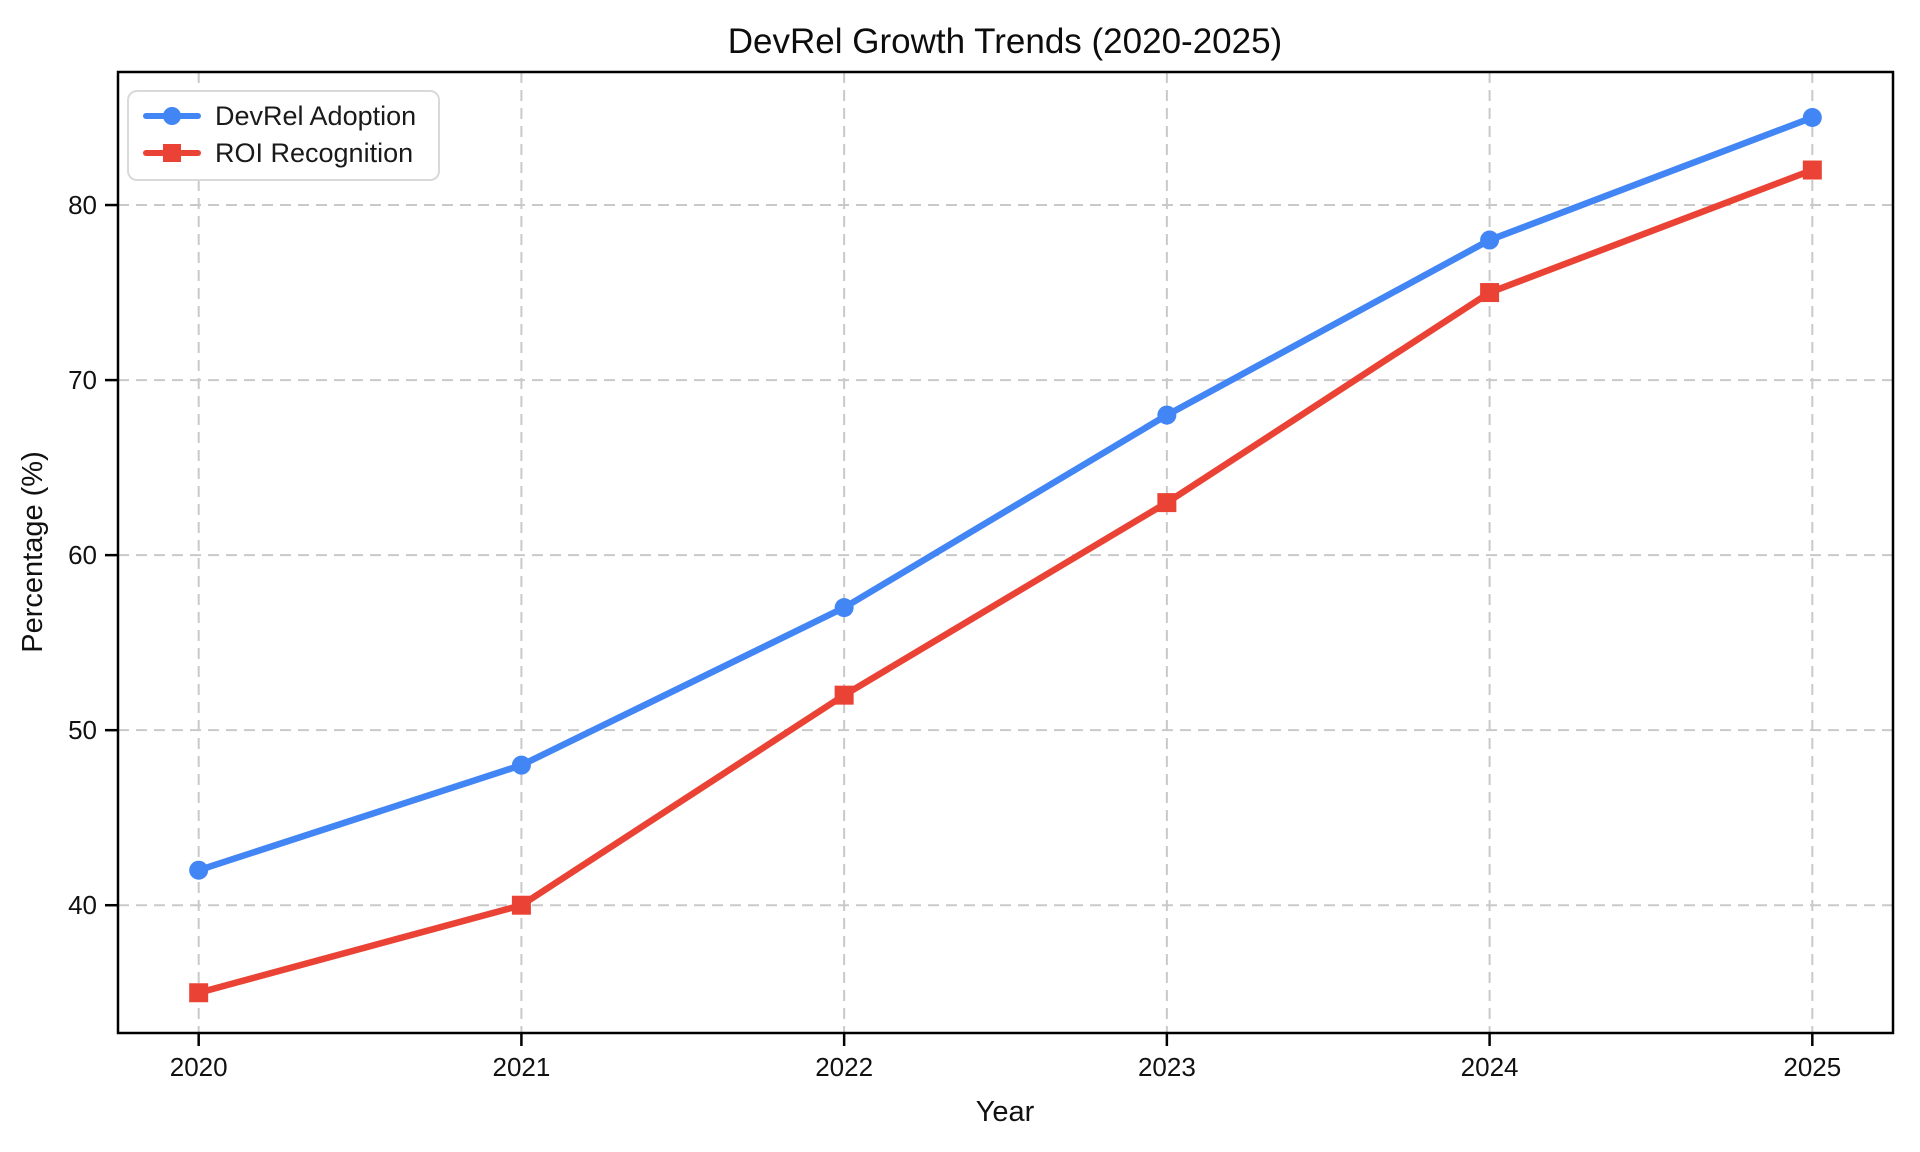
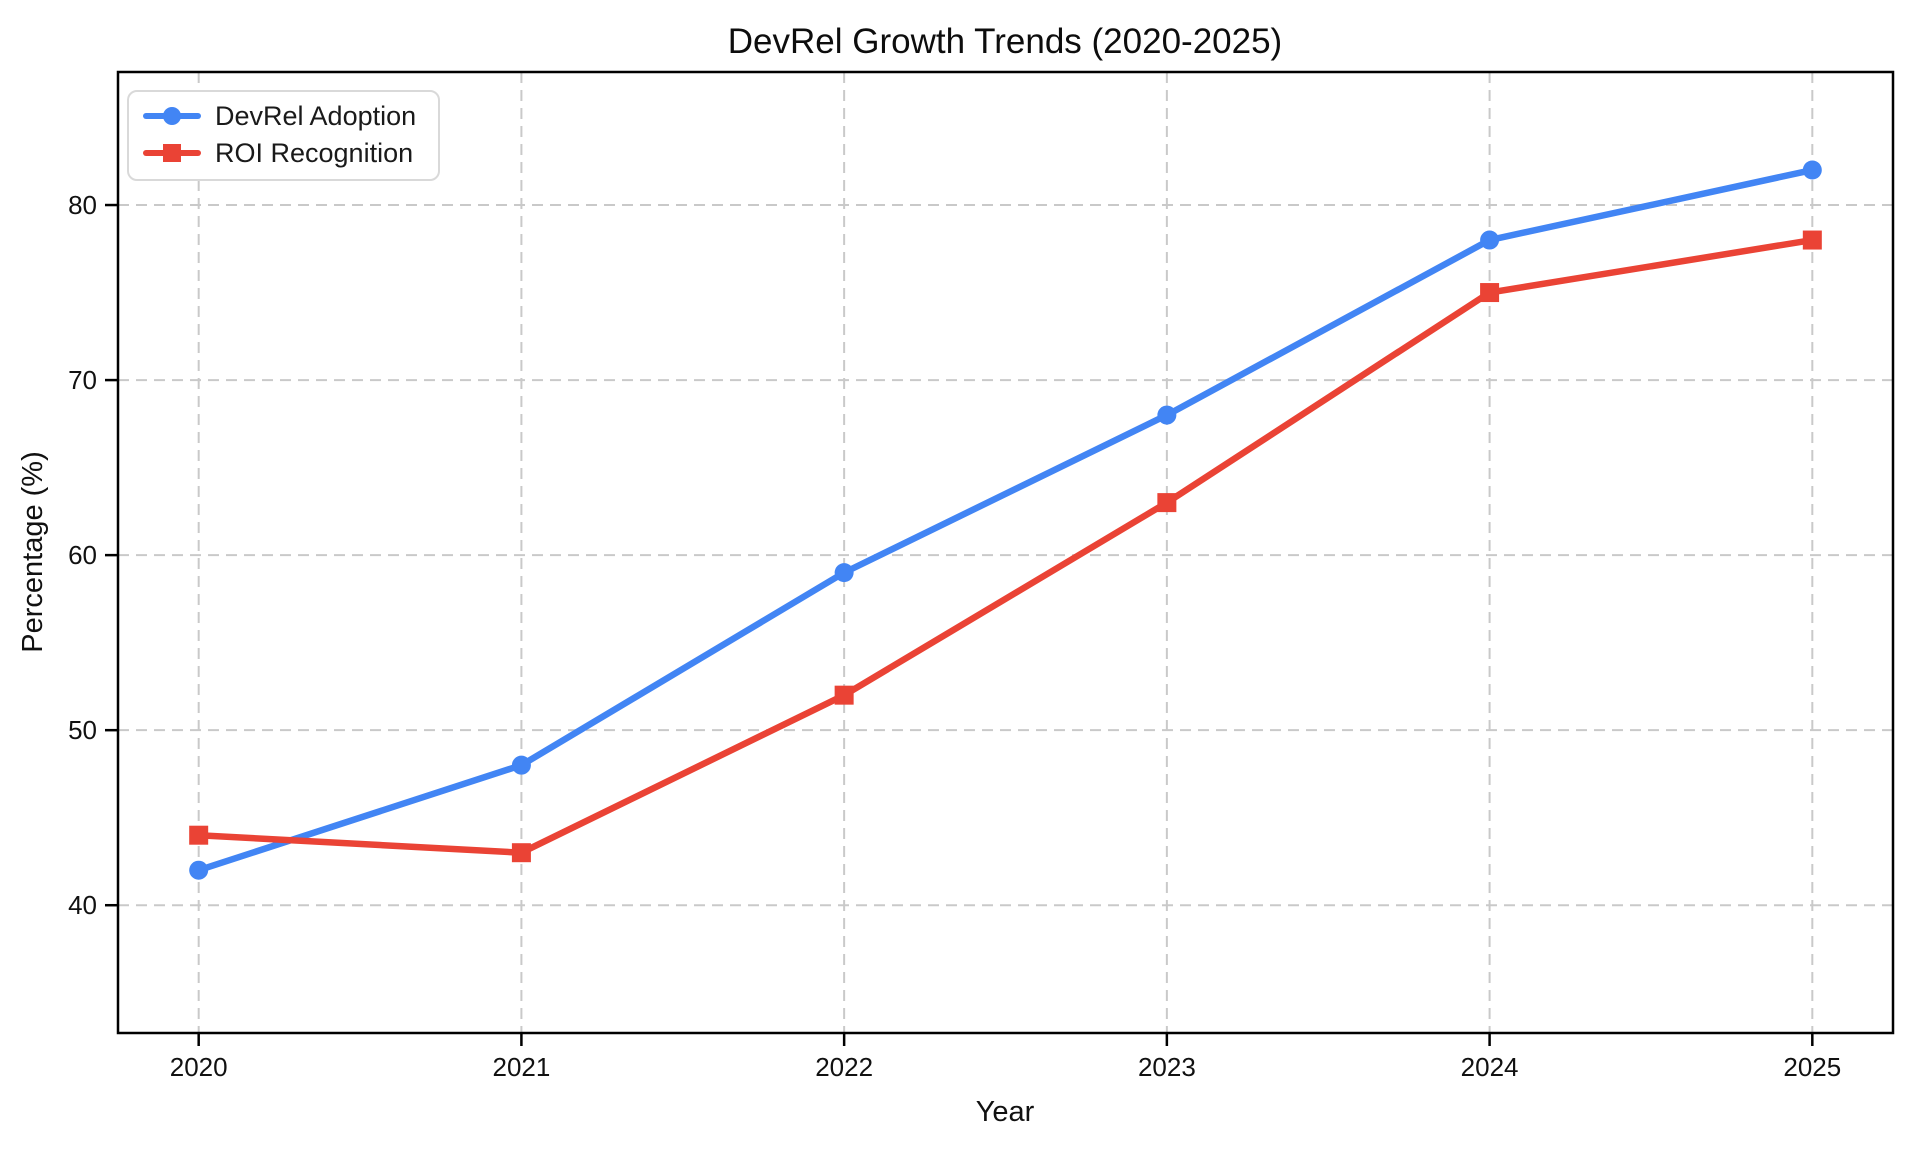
ROI Recognition/2020: 35 -> 44
ROI Recognition/2021: 40 -> 43
DevRel Adoption/2022: 57 -> 59
DevRel Adoption/2025: 85 -> 82
ROI Recognition/2025: 82 -> 78
